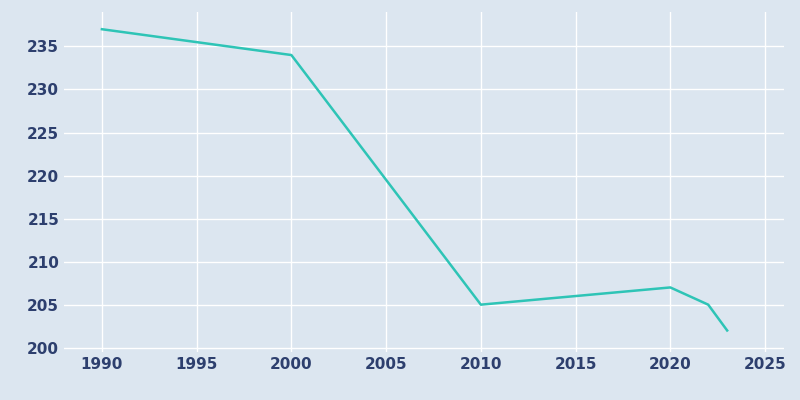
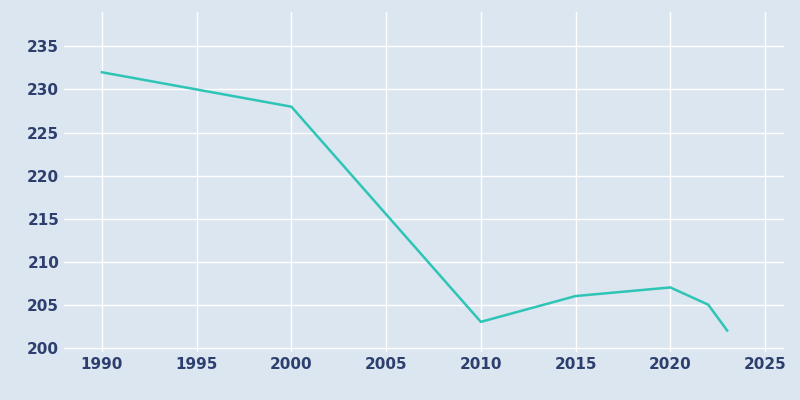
1990: 237 -> 232
2000: 234 -> 228
2010: 205 -> 203
